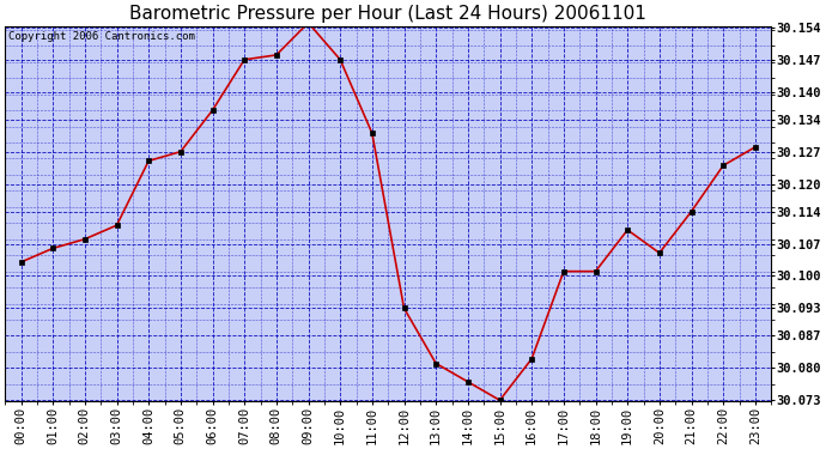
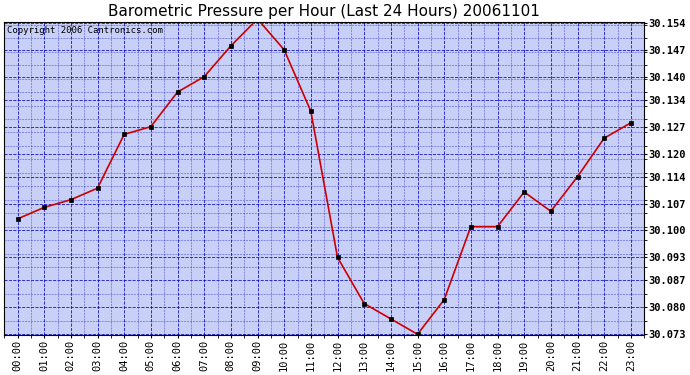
07:00: 30.147 -> 30.140
